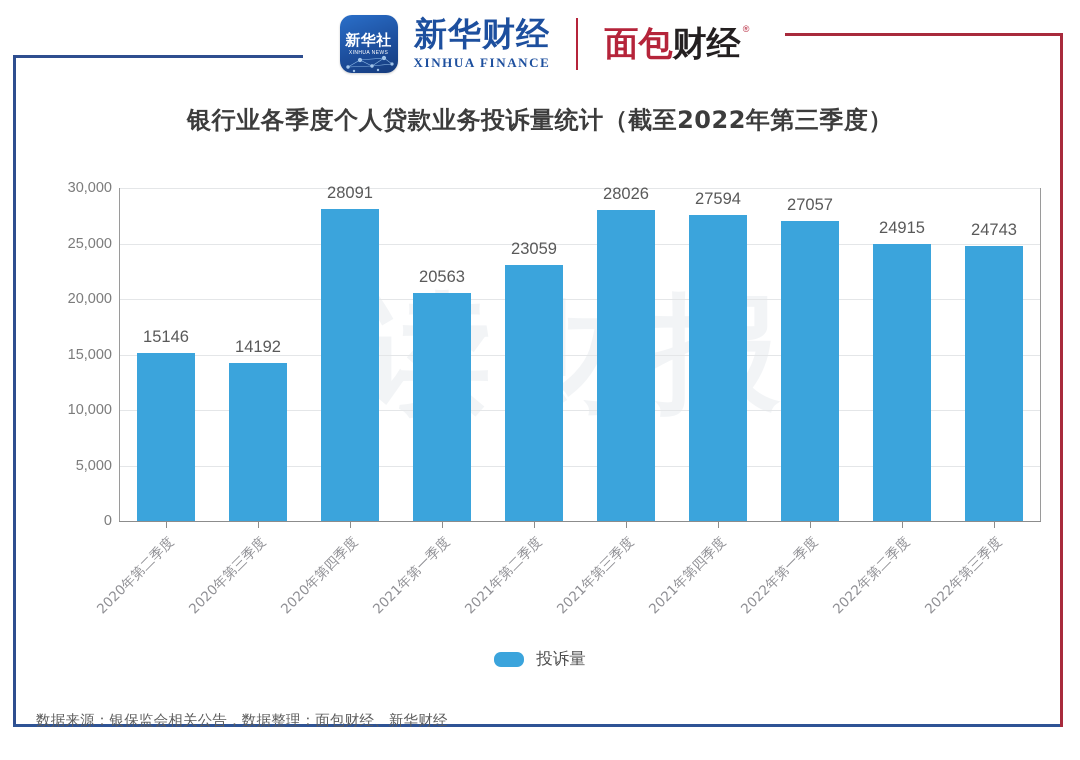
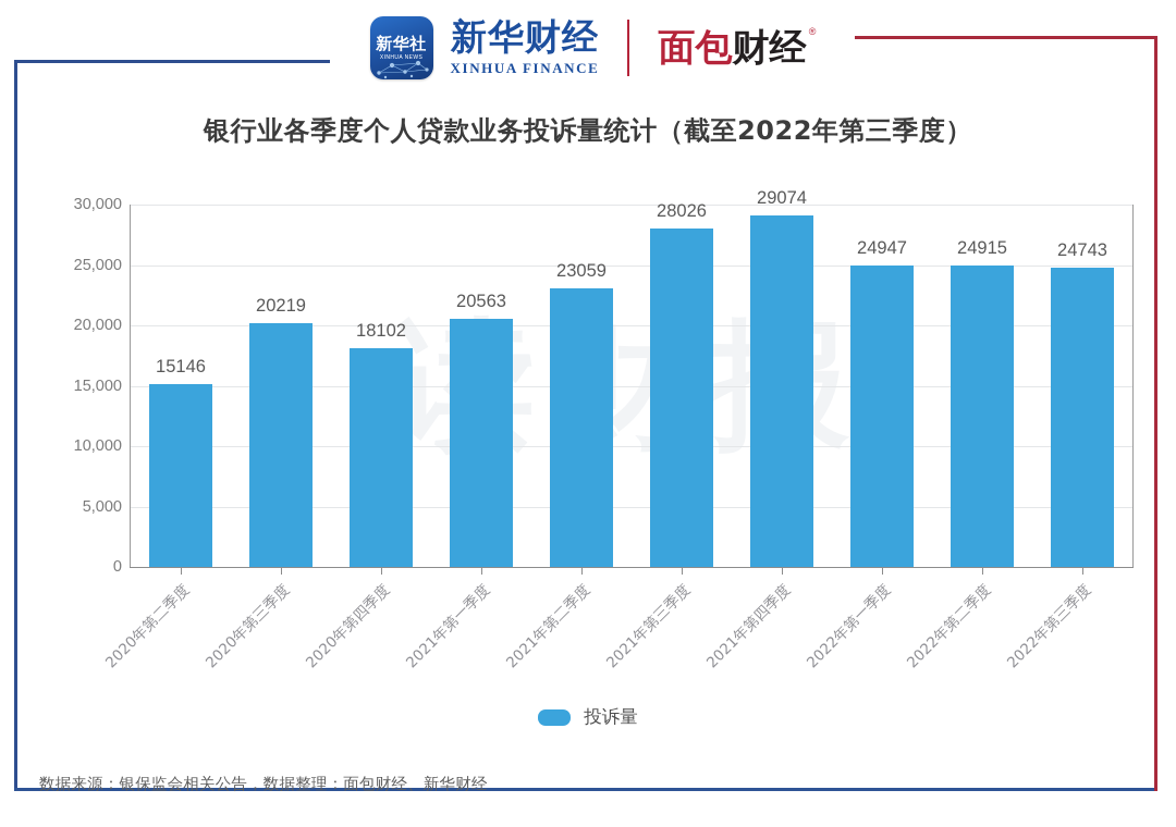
2020年第三季度: 14192 -> 20219
2020年第四季度: 28091 -> 18102
2021年第四季度: 27594 -> 29074
2022年第一季度: 27057 -> 24947
